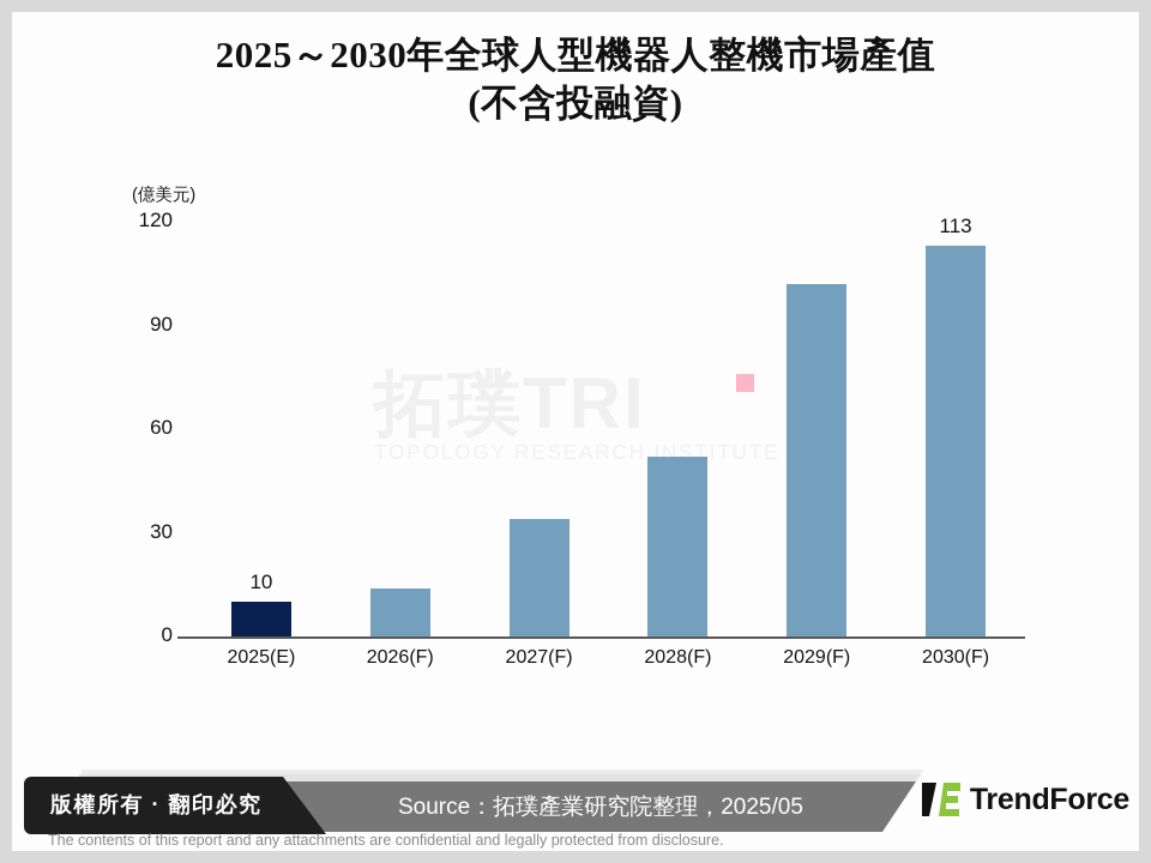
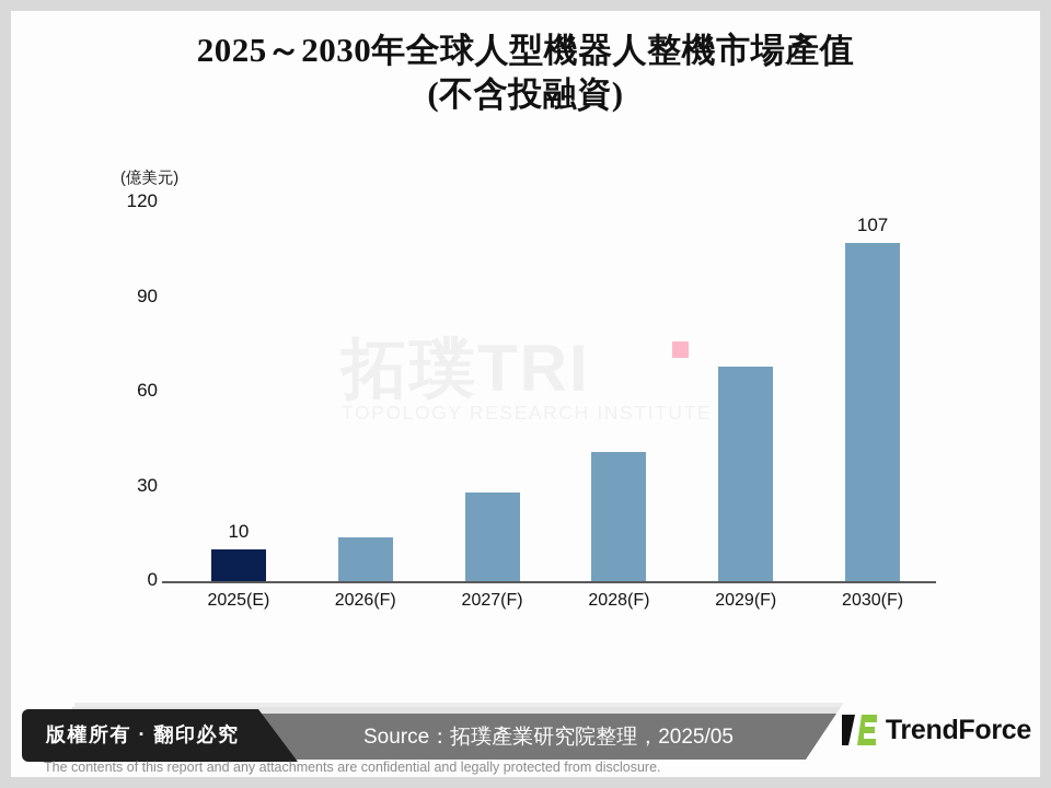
2027(F): 34 -> 28
2028(F): 52 -> 41
2029(F): 102 -> 68
2030(F): 113 -> 107
